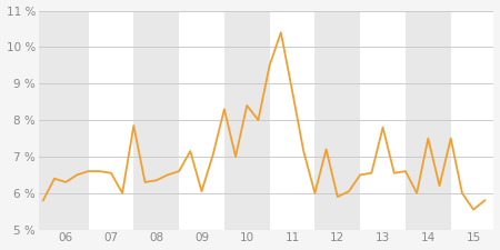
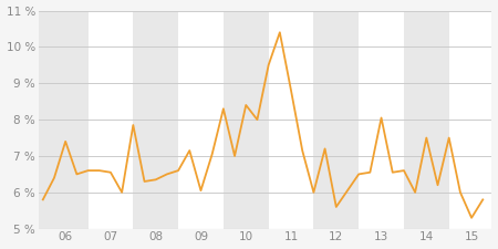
06: 6.30 % -> 7.40 %
12: 5.90 % -> 5.60 %
13: 7.80 % -> 8.05 %
15: 5.55 % -> 5.30 %
